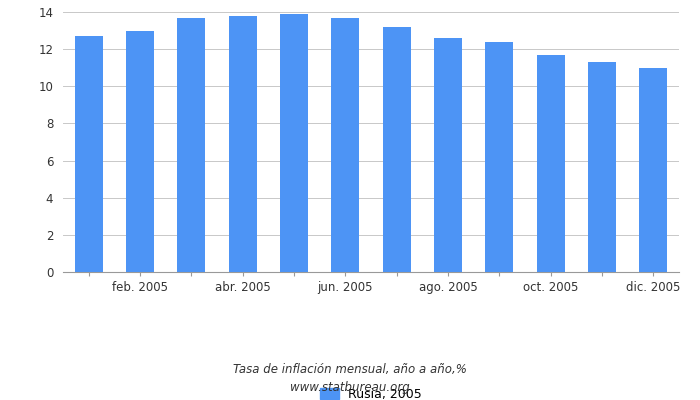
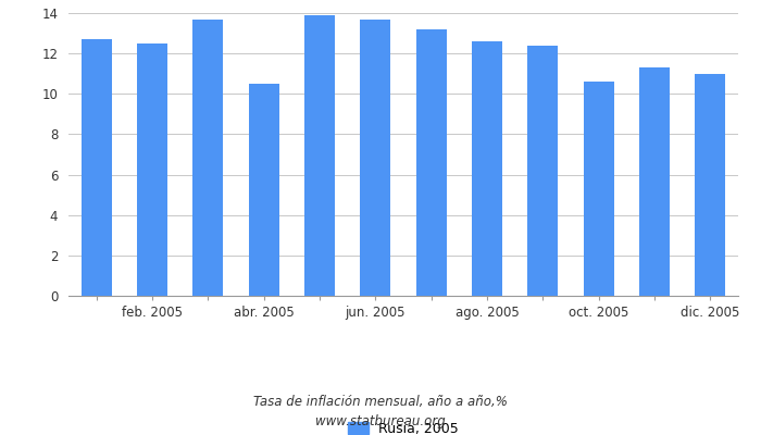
feb. 2005: 13.0 -> 12.5
abr. 2005: 13.8 -> 10.5
oct. 2005: 11.7 -> 10.6
